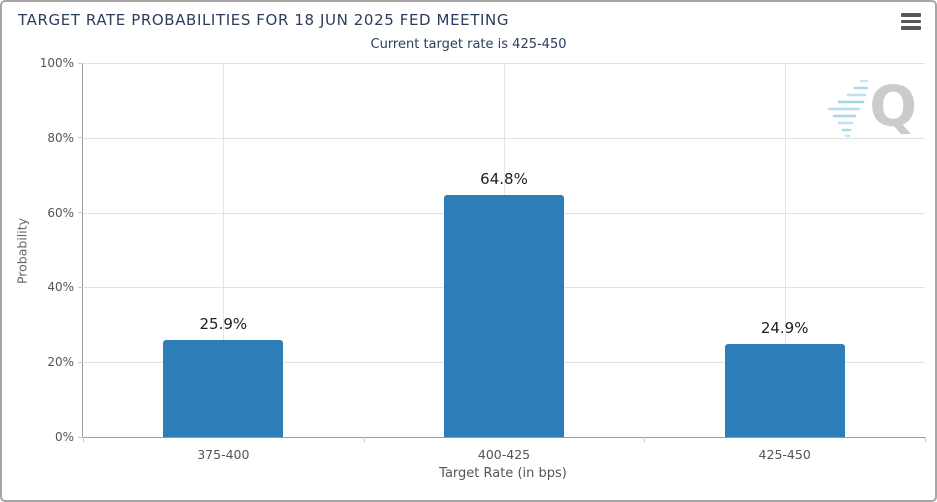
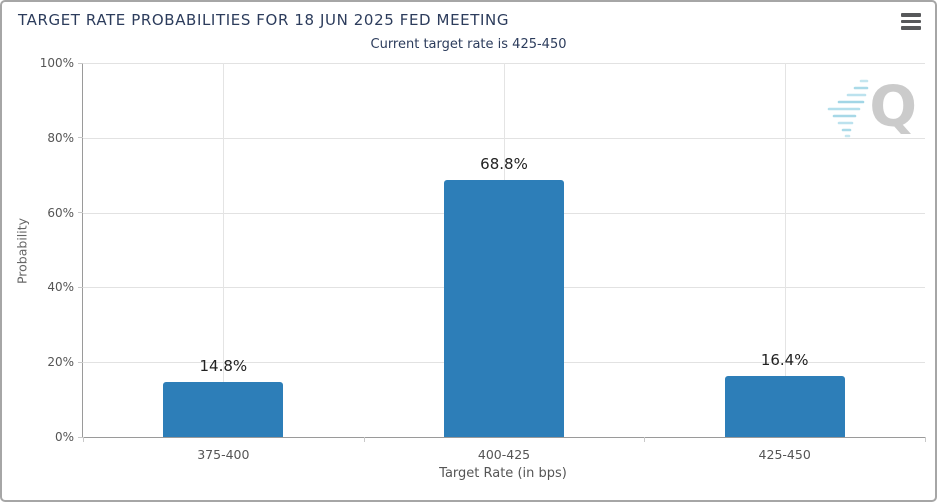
375-400: 25.9% -> 14.8%
400-425: 64.8% -> 68.8%
425-450: 24.9% -> 16.4%
